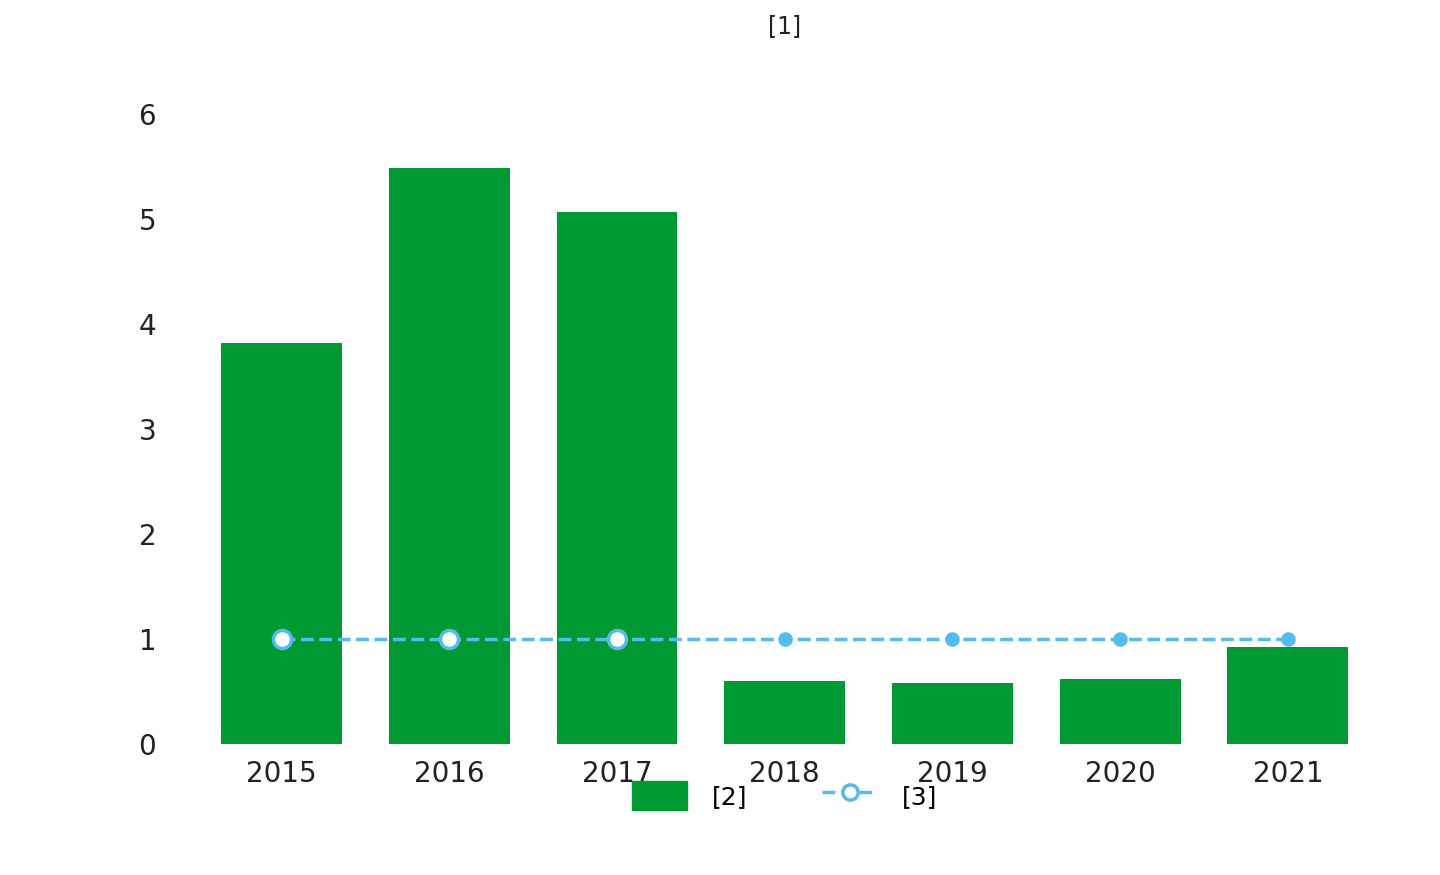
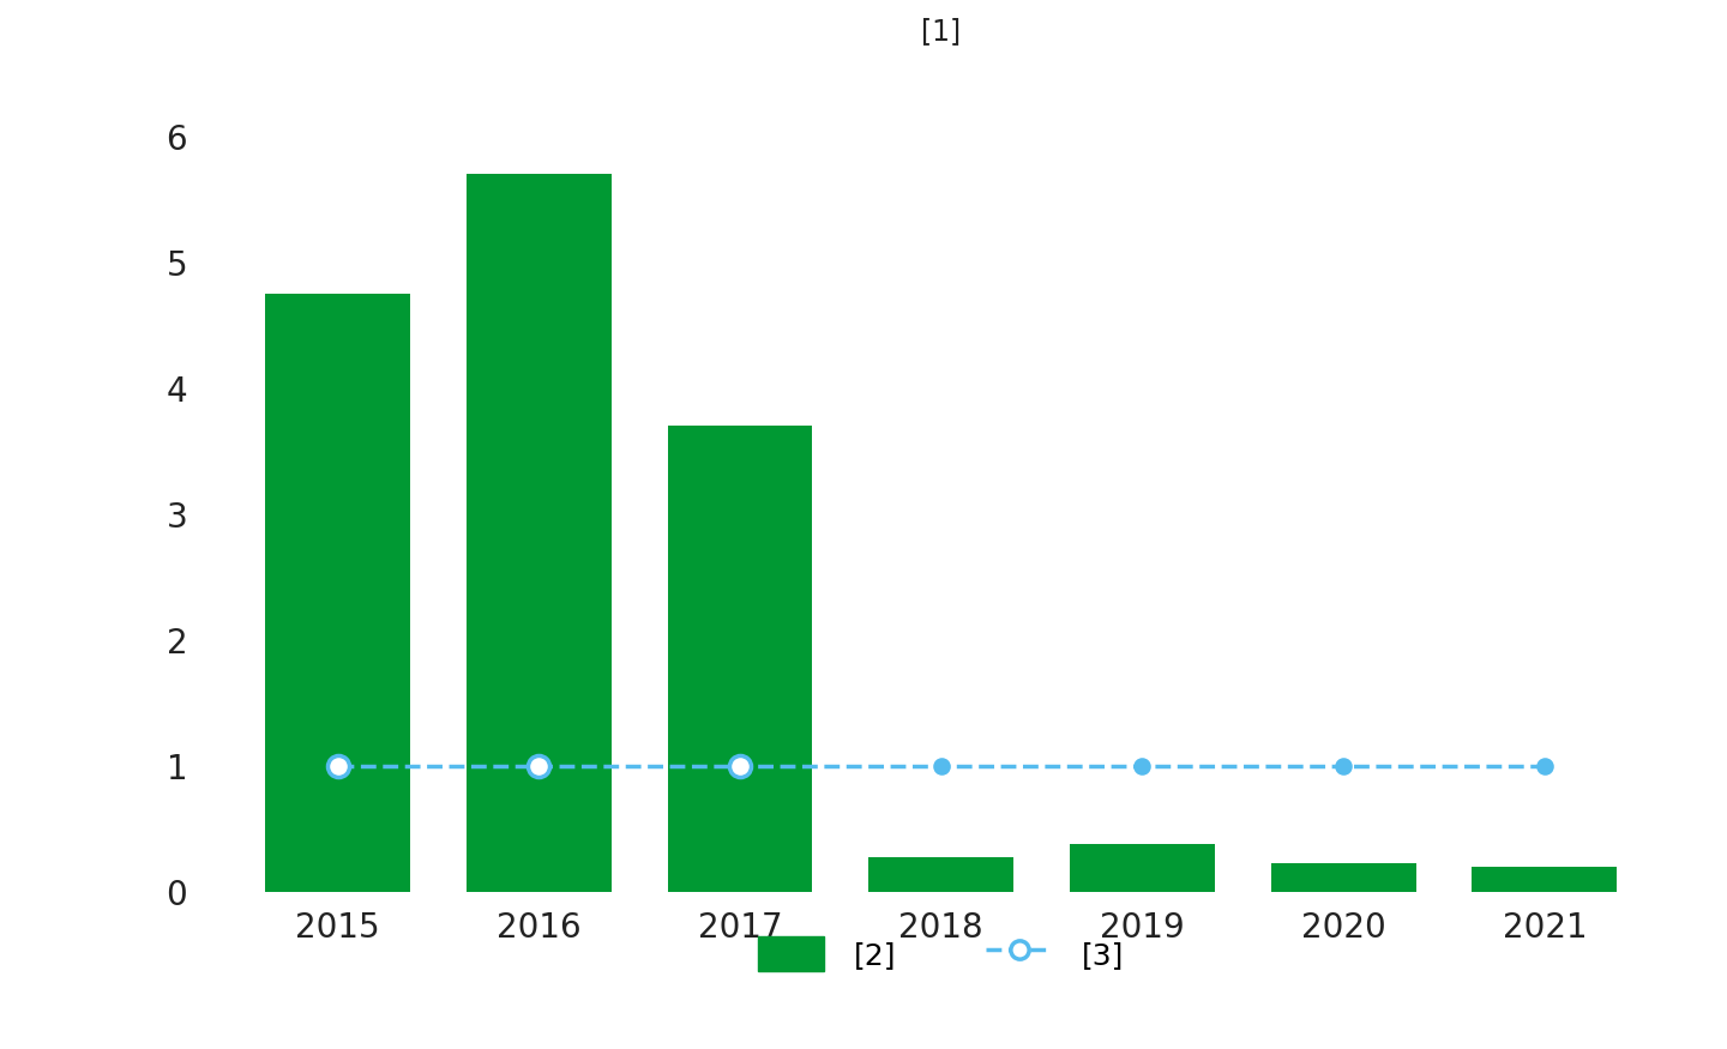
[2]/2015: 3.82 -> 4.75
[2]/2016: 5.48 -> 5.70
[2]/2017: 5.06 -> 3.70
[2]/2018: 0.60 -> 0.27
[2]/2019: 0.58 -> 0.38
[2]/2020: 0.62 -> 0.23
[2]/2021: 0.92 -> 0.20
